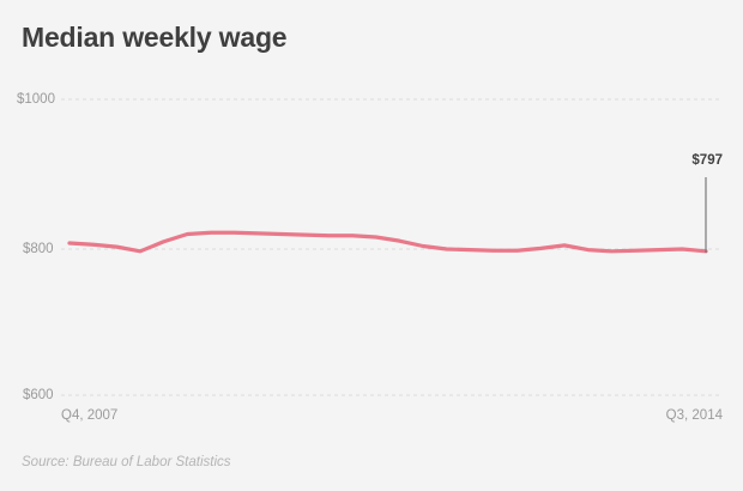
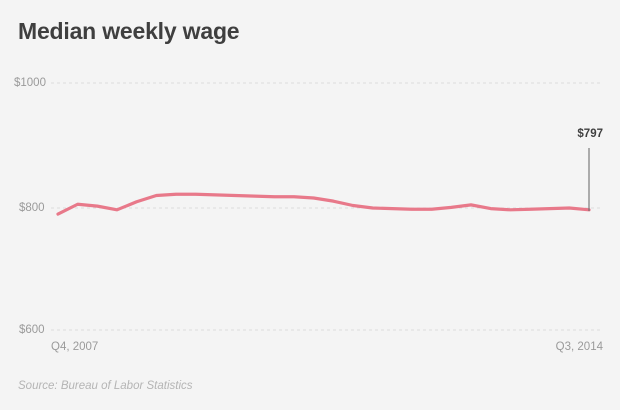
Q4, 2007: $810 -> $790
